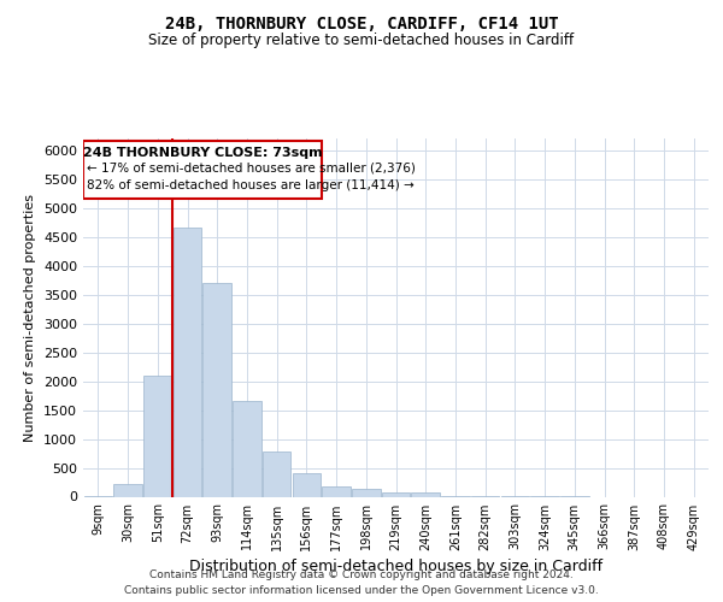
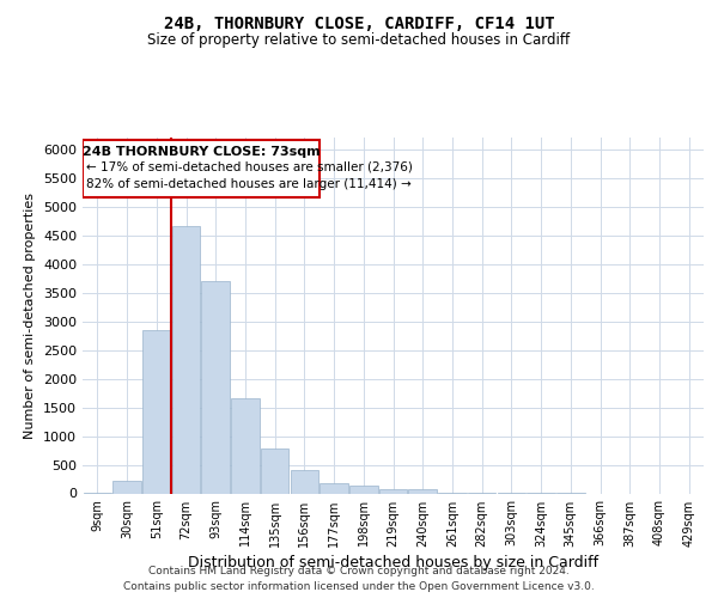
51sqm: 2100 -> 2850
